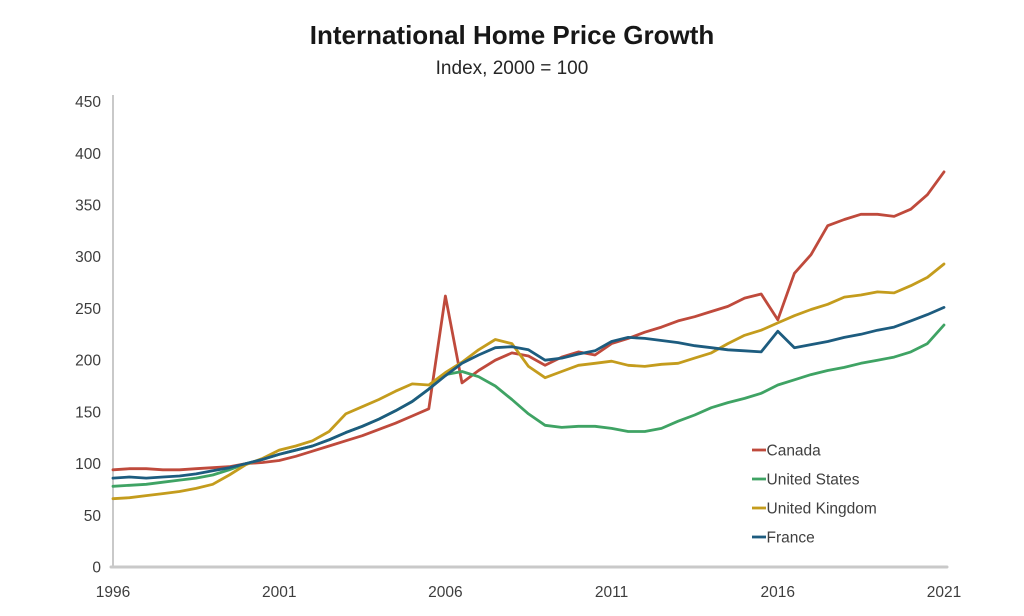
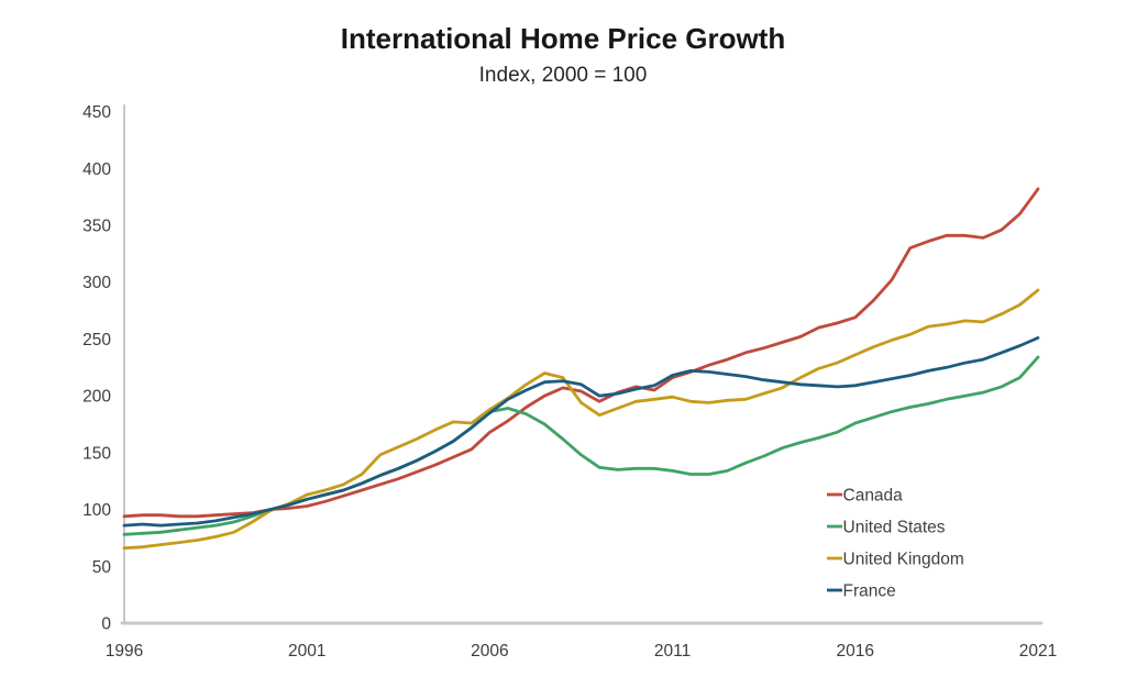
Canada/2006: 262 -> 168
Canada/2016: 239 -> 269
France/2016: 228 -> 209
